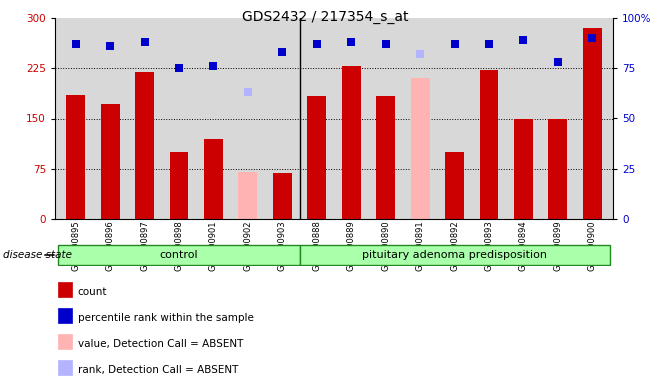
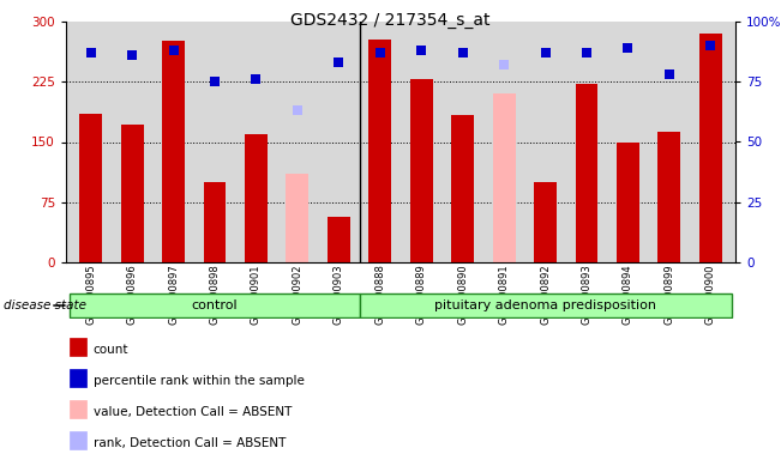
GSM100897: 220 -> 276
GSM100901: 120 -> 160
GSM100902: 70 -> 110
GSM100903: 68 -> 56
GSM100888: 183 -> 278
GSM100899: 150 -> 162
